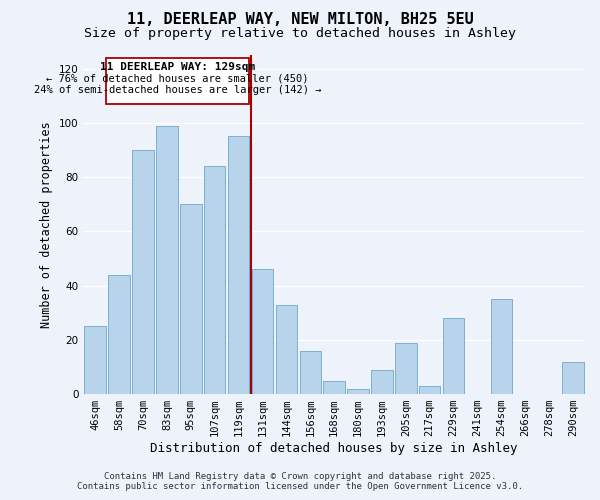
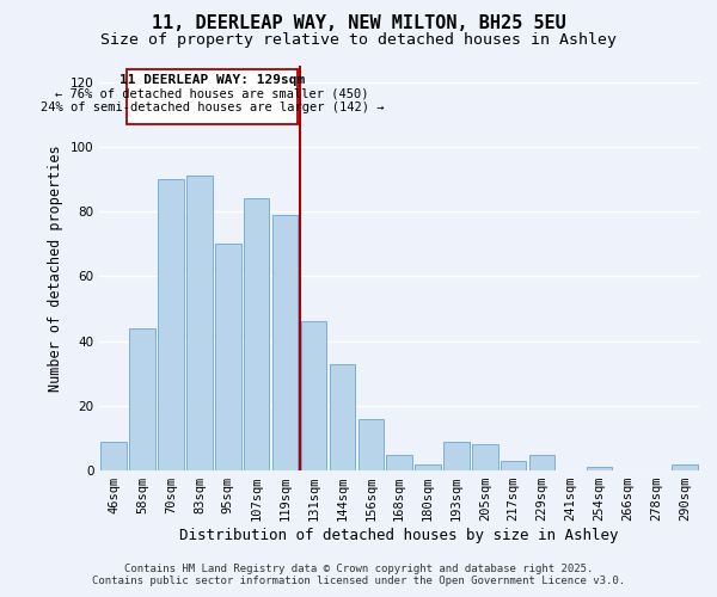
46sqm: 25 -> 9
83sqm: 99 -> 91
119sqm: 95 -> 79
205sqm: 19 -> 8
229sqm: 28 -> 5
254sqm: 35 -> 1
290sqm: 12 -> 2
